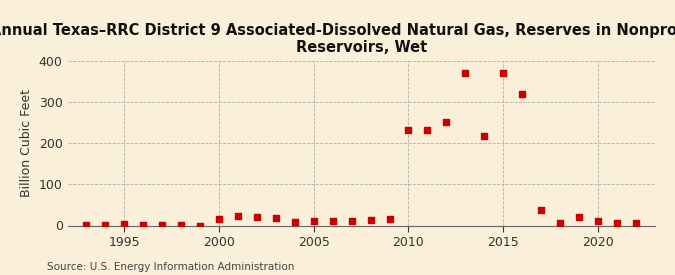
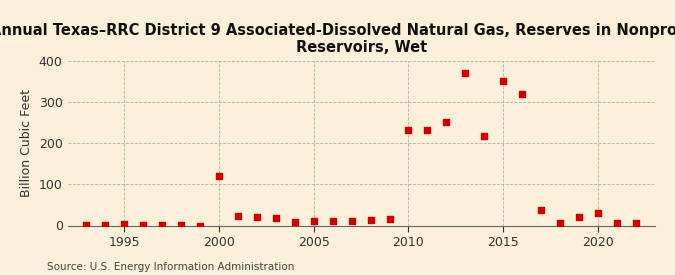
2000: 16 -> 120
2015: 370 -> 350
2020: 10 -> 30
